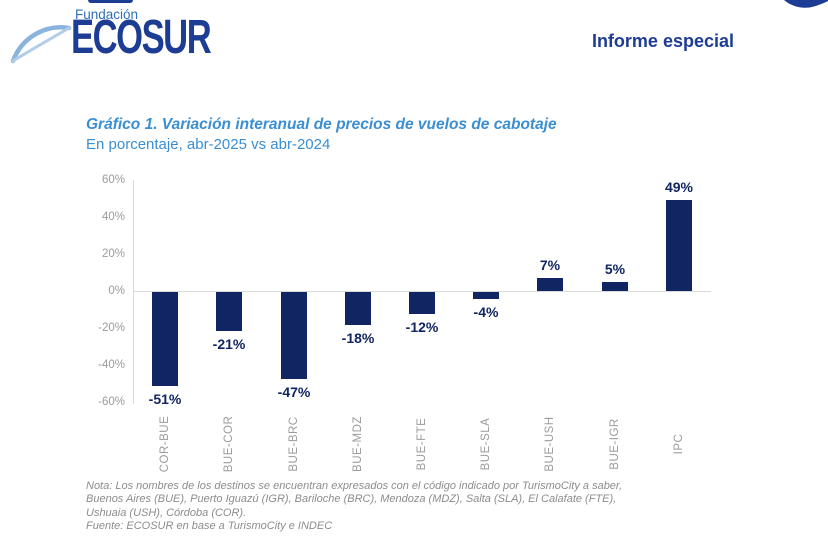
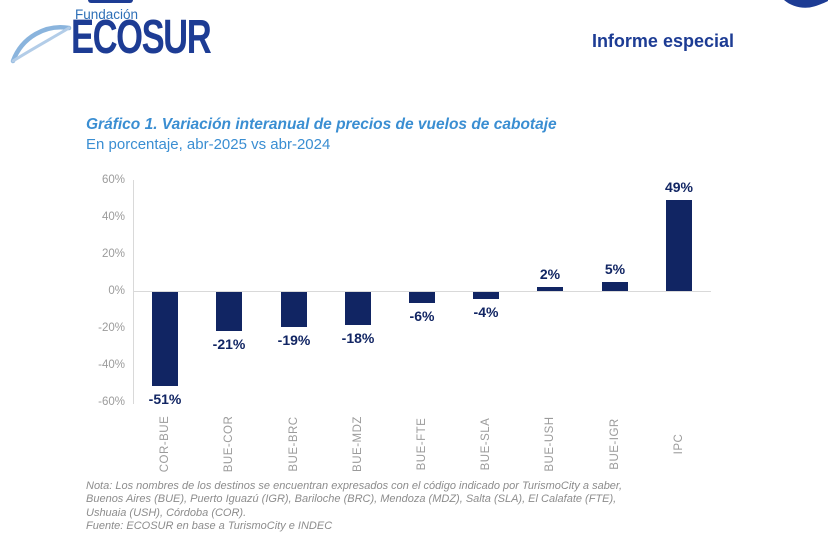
BUE-BRC: -47% -> -19%
BUE-FTE: -12% -> -6%
BUE-USH: 7% -> 2%
